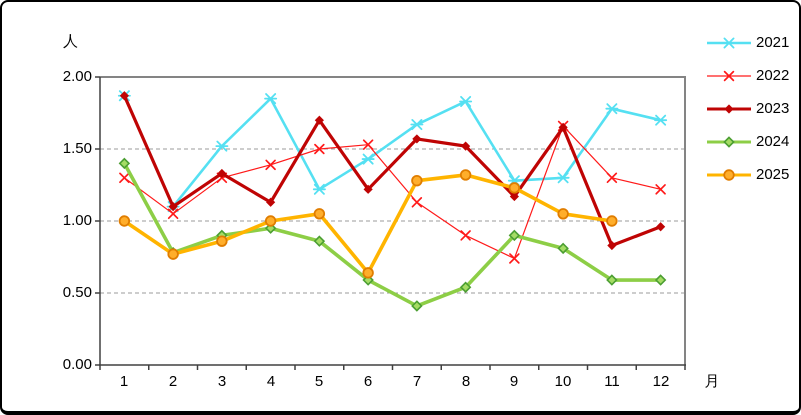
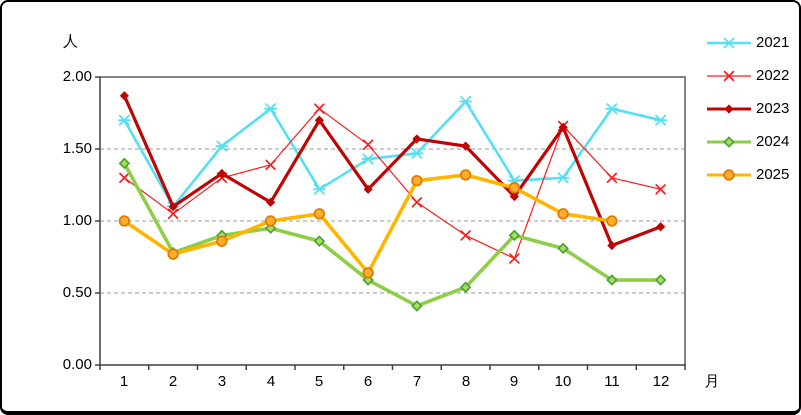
2021/1: 1.87 -> 1.70
2021/4: 1.85 -> 1.78
2022/5: 1.50 -> 1.78
2021/7: 1.67 -> 1.47
